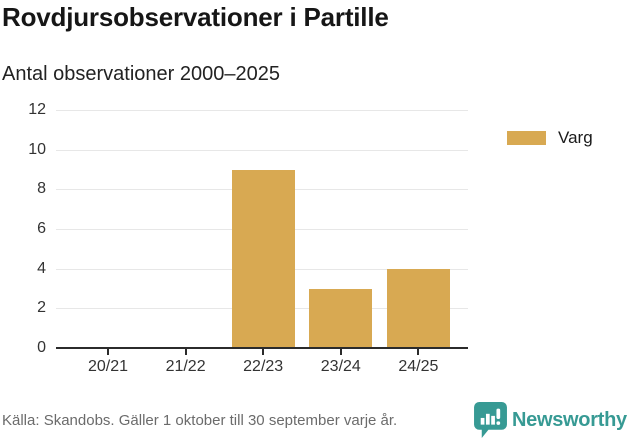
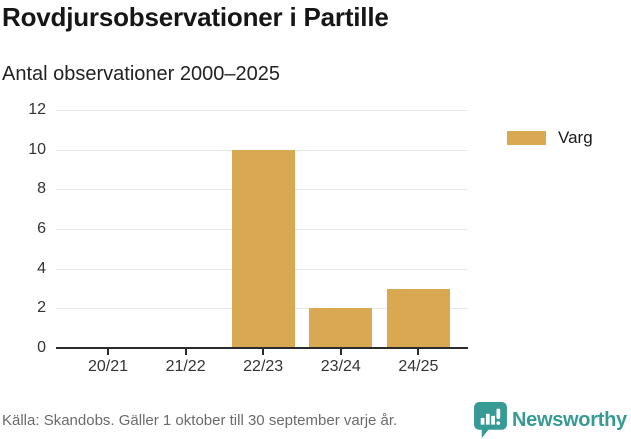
22/23: 9 -> 10
23/24: 3 -> 2
24/25: 4 -> 3
